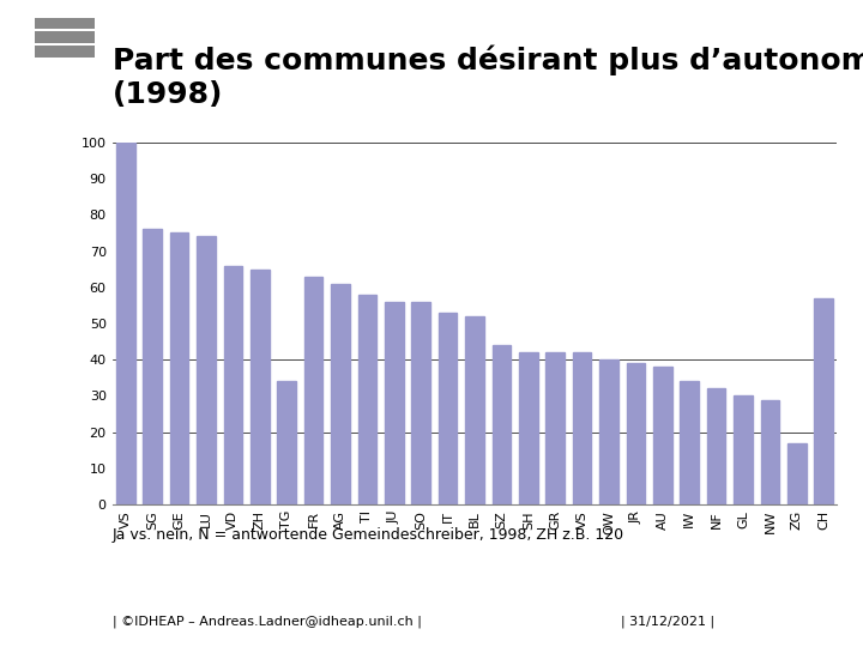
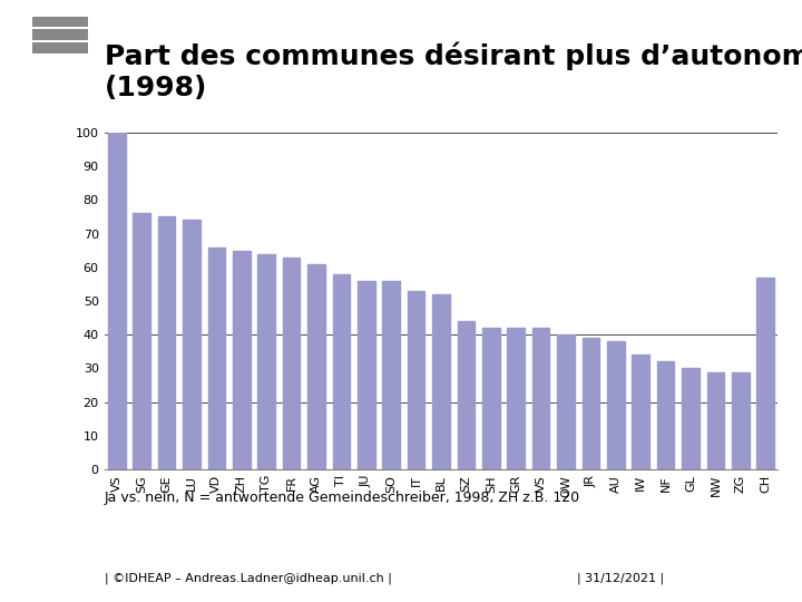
TG: 34 -> 64
ZG: 17 -> 29
